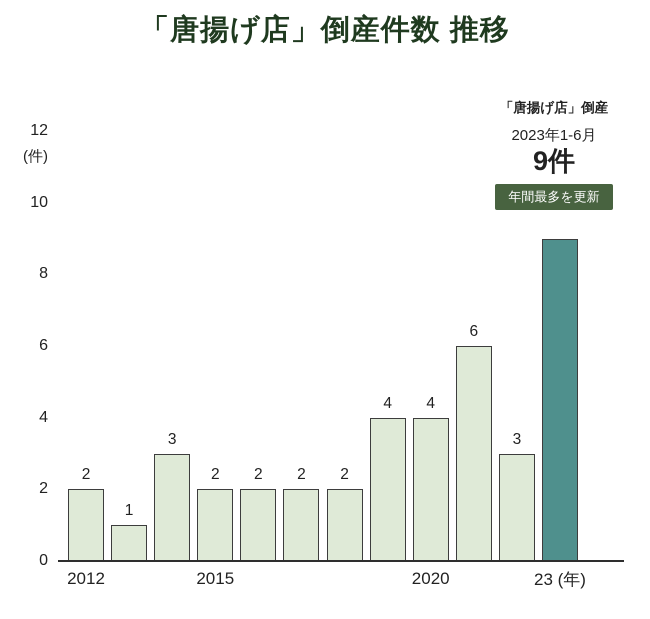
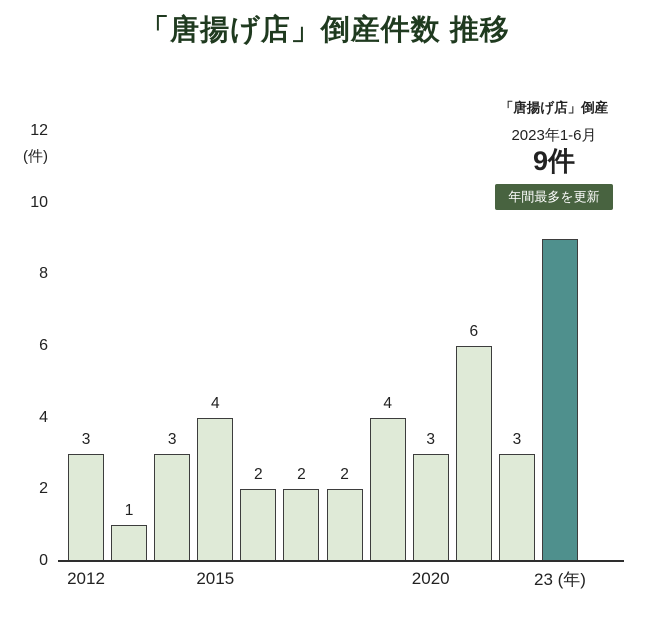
2012: 2 -> 3
2015: 2 -> 4
2020: 4 -> 3
